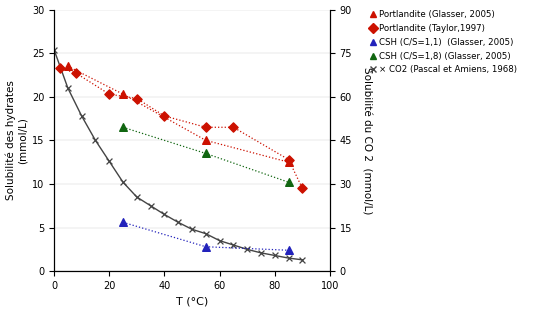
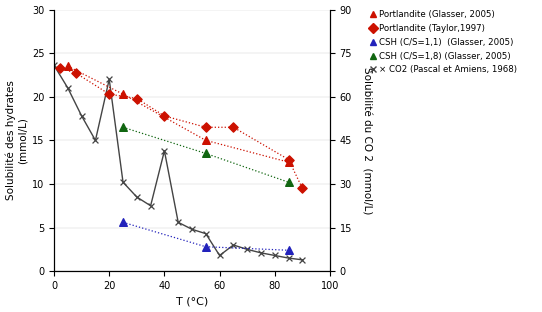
× CO2 (Pascal et Amiens, 1968)/0: 25.4 -> 23.6
× CO2 (Pascal et Amiens, 1968)/20: 12.6 -> 22.0
× CO2 (Pascal et Amiens, 1968)/40: 6.5 -> 13.8
× CO2 (Pascal et Amiens, 1968)/60: 3.5 -> 1.8
